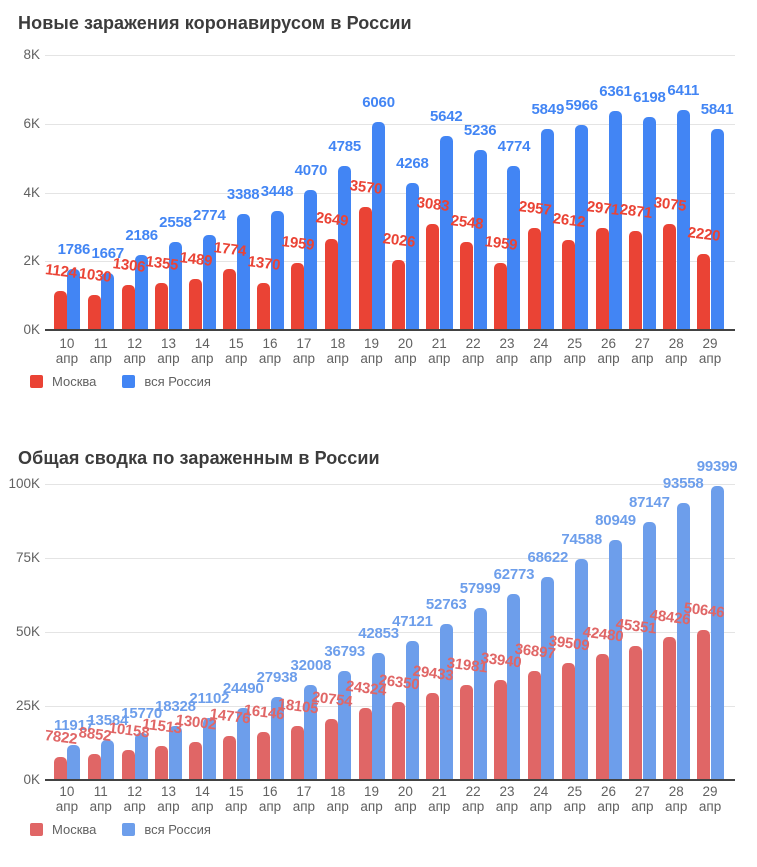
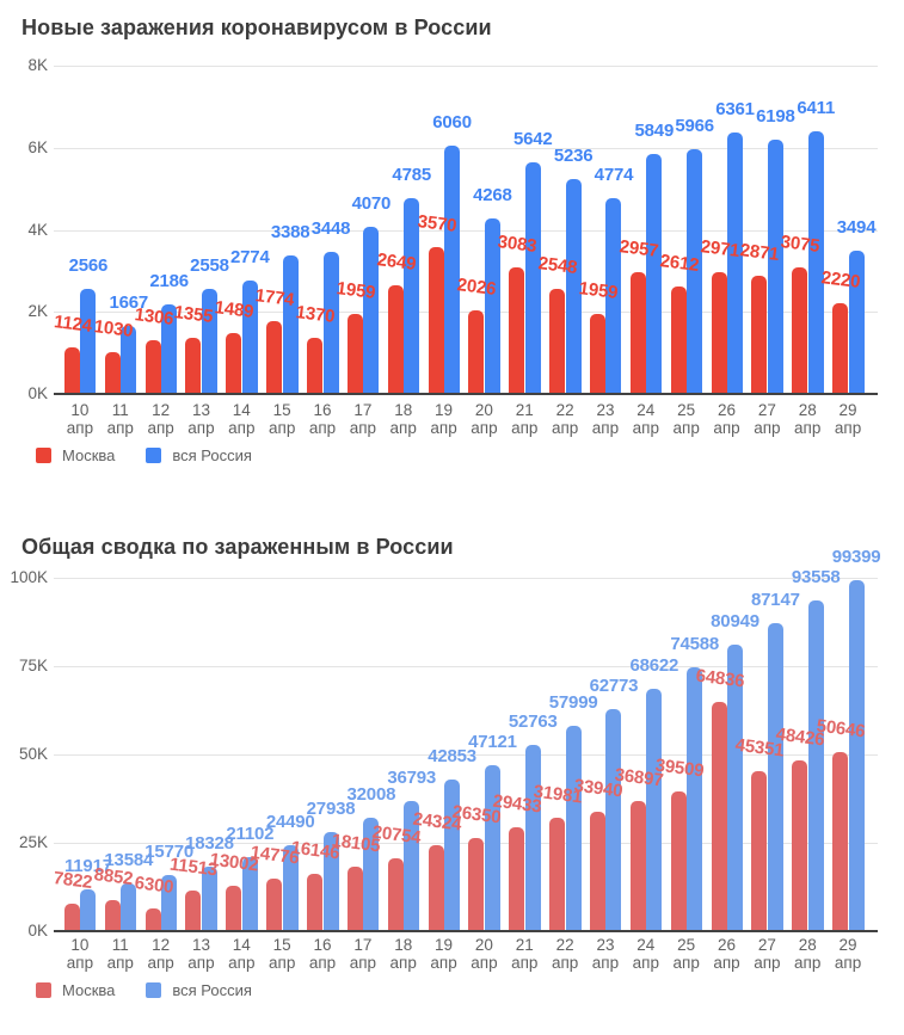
Новые заражения коронавирусом в России/вся Россия/10: 1786 -> 2566
Новые заражения коронавирусом в России/вся Россия/29: 5841 -> 3494
Общая сводка по зараженным в России/Москва/12: 10158 -> 6300
Общая сводка по зараженным в России/Москва/26: 42480 -> 64836
